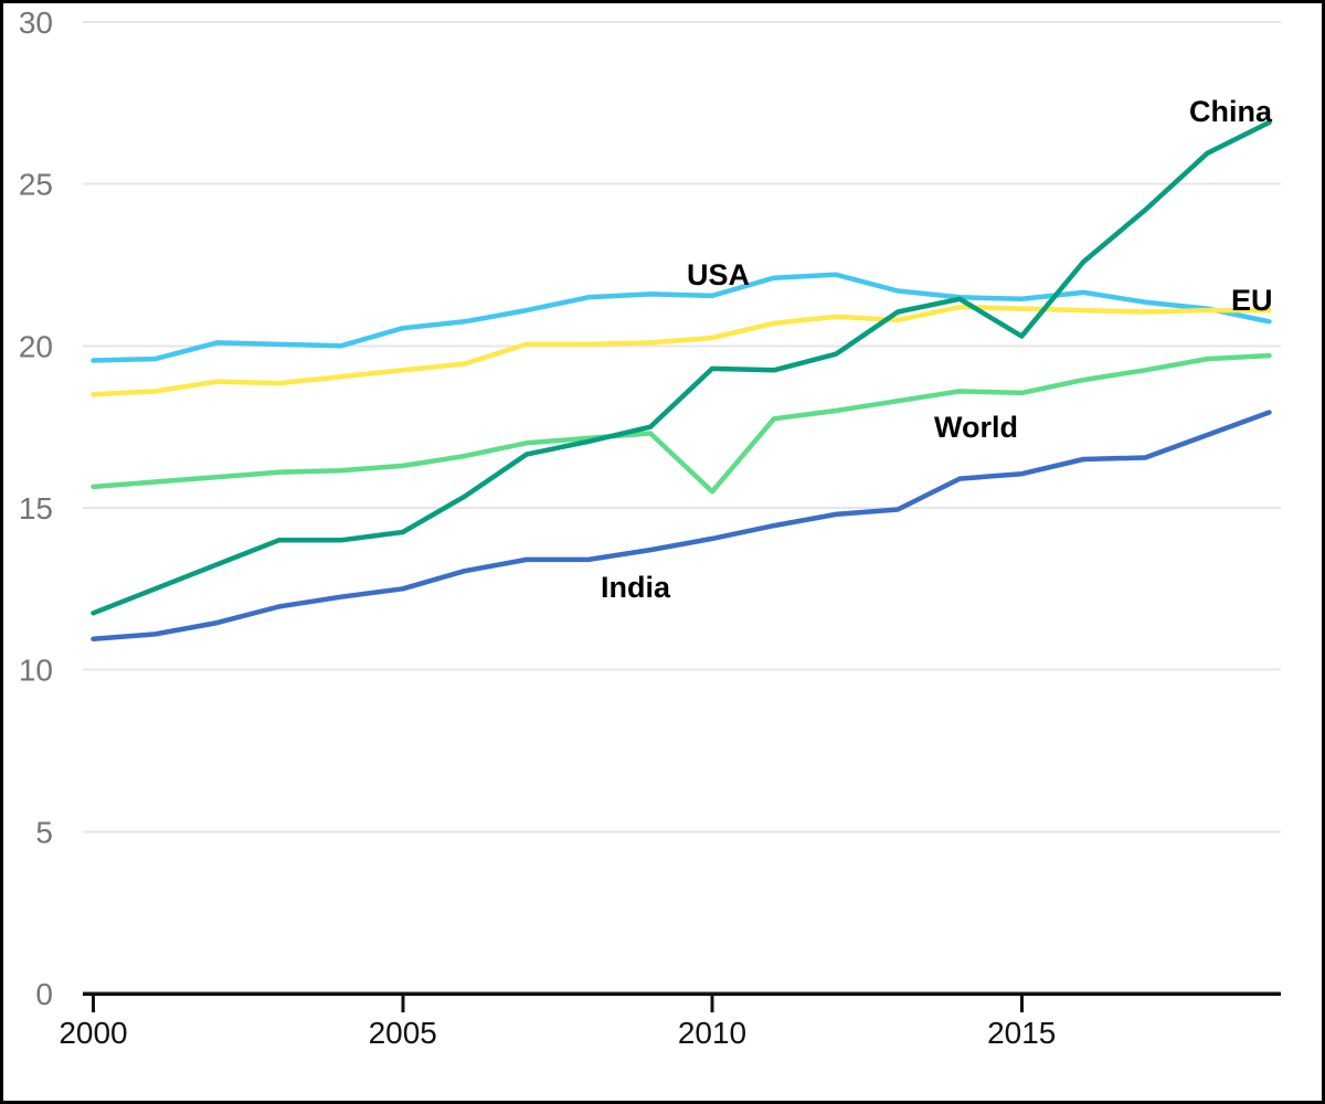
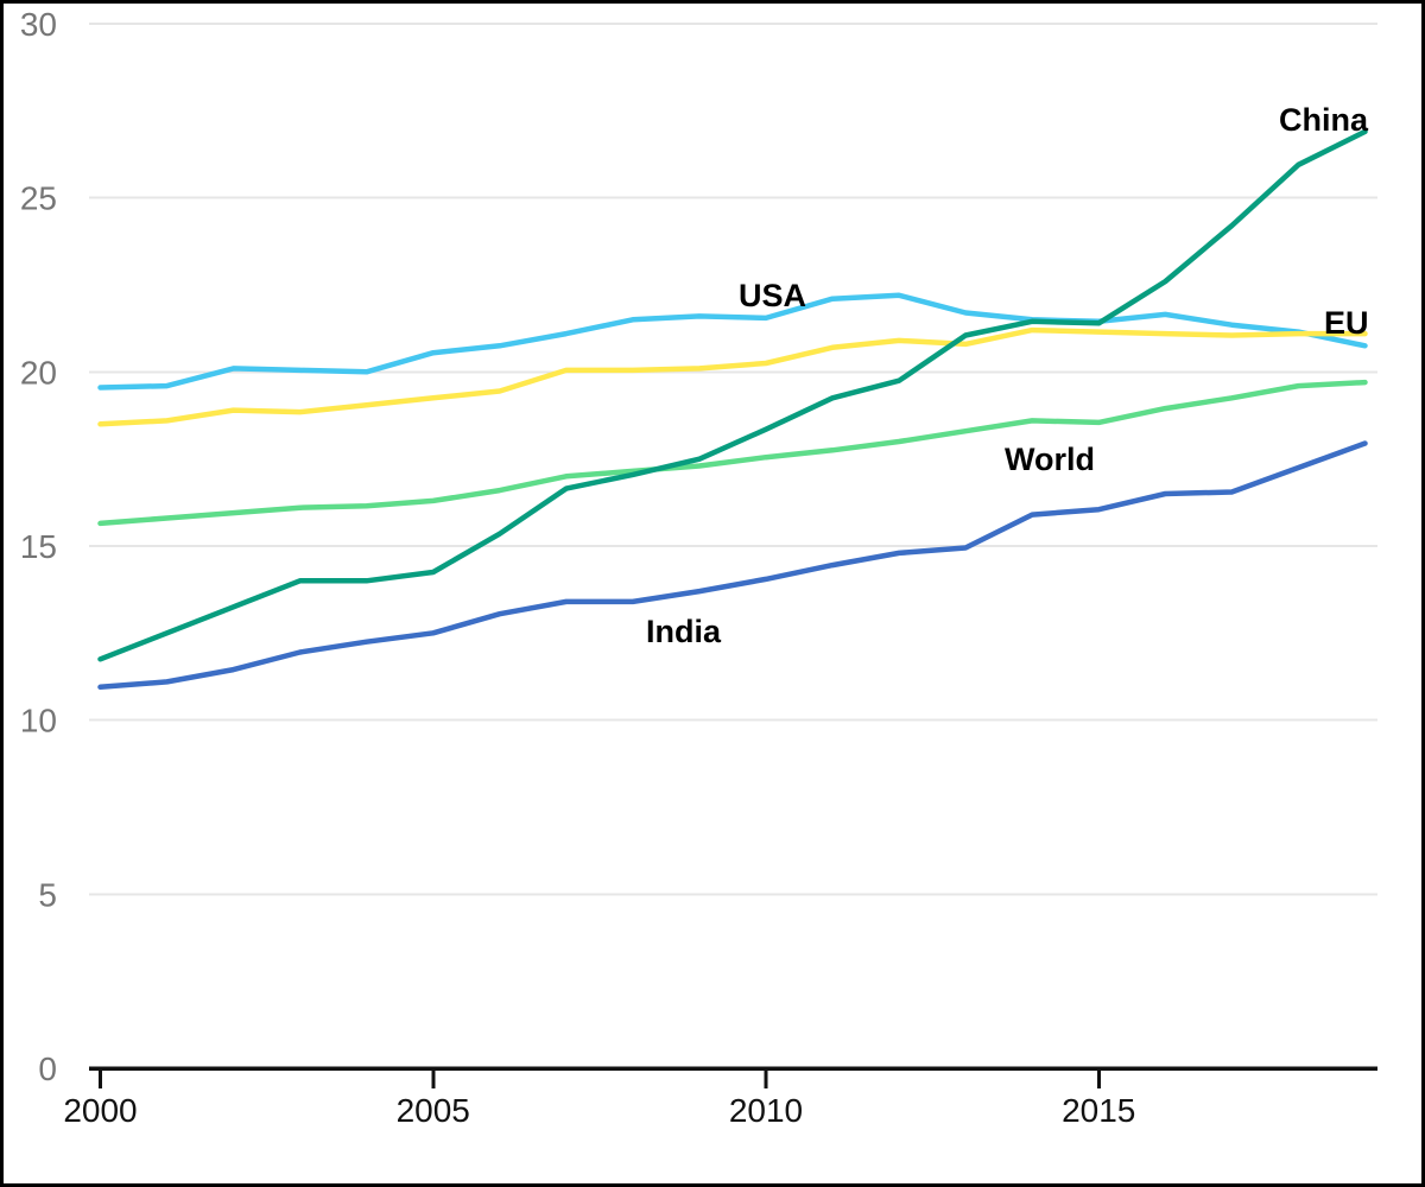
World/2010: 15.5 -> 17.6
China/2010: 19.3 -> 18.4
China/2015: 20.3 -> 21.4
